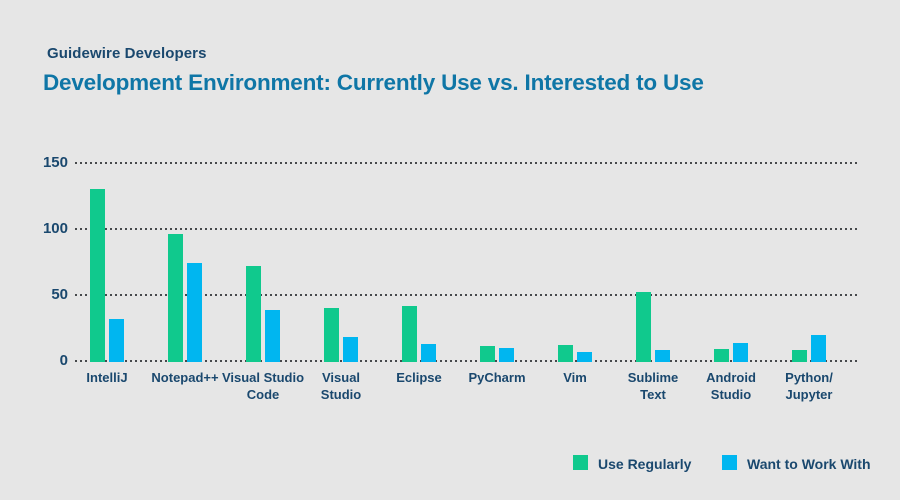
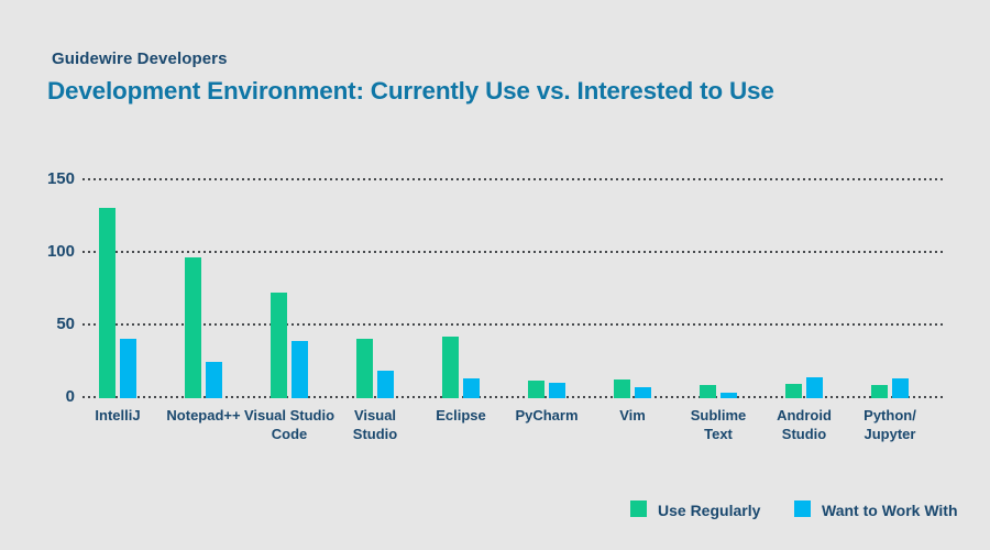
Want to Work With/IntelliJ: 32 -> 40
Want to Work With/Notepad++: 74 -> 24
Use Regularly/Sublime Text: 52 -> 8
Want to Work With/Sublime Text: 8 -> 3
Want to Work With/Python/Jupyter: 20 -> 13
